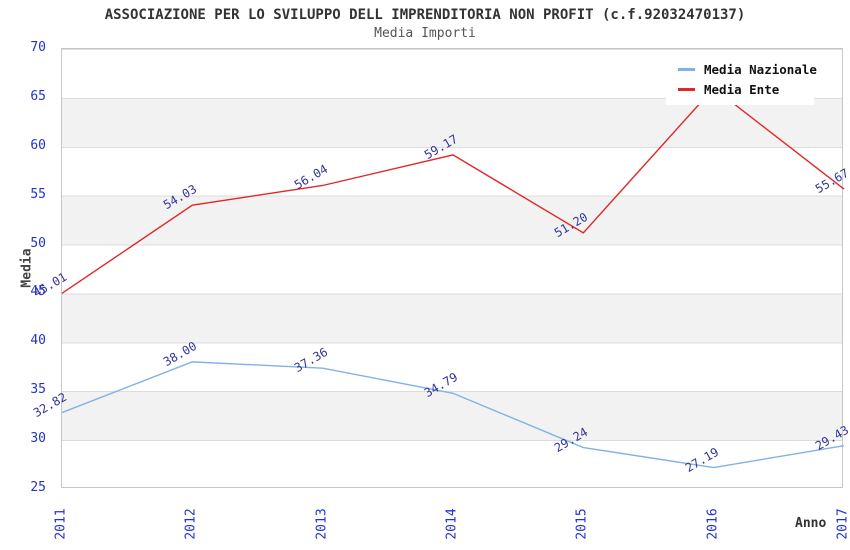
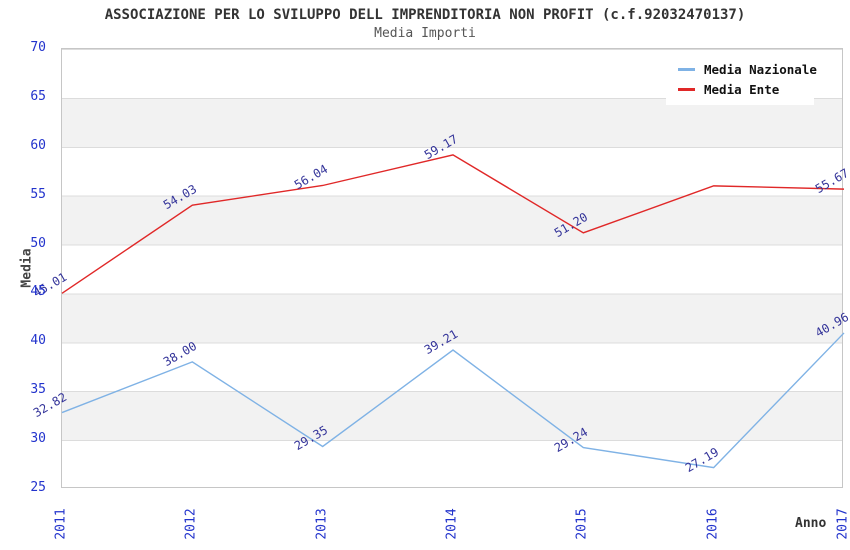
Media Nazionale/2013: 37.36 -> 29.35
Media Nazionale/2014: 34.79 -> 39.21
Media Ente/2016: 66 -> 56
Media Nazionale/2017: 29.43 -> 40.96
